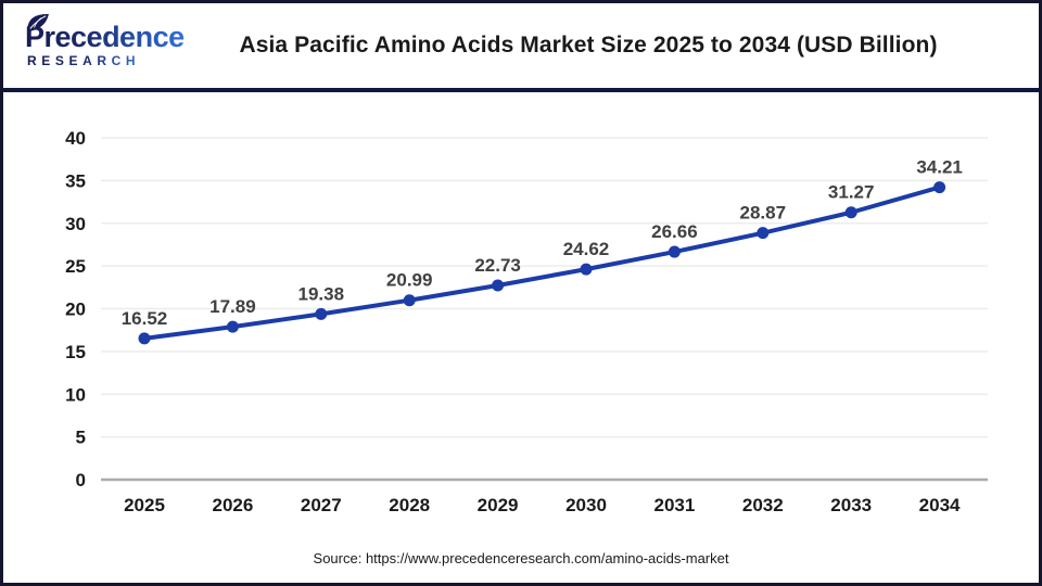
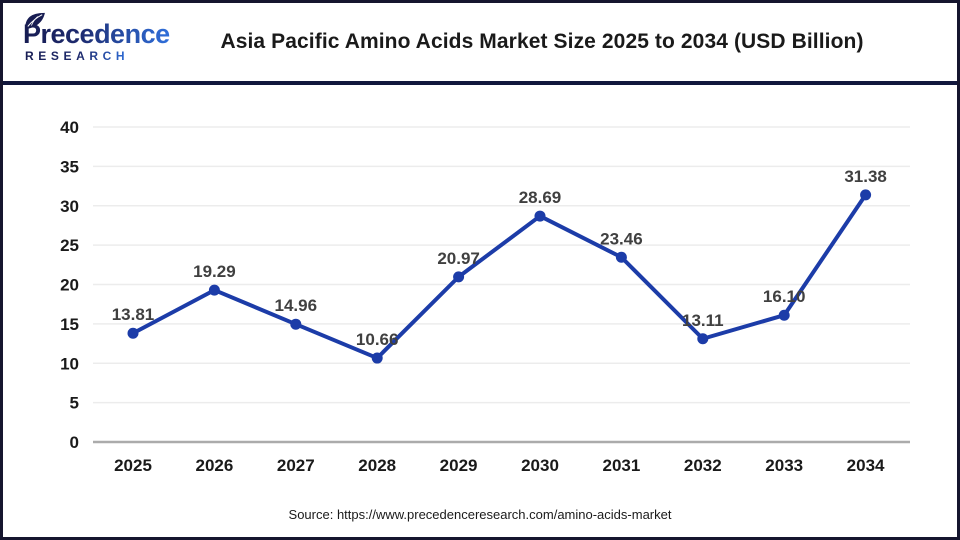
2025: 16.52 -> 13.81
2026: 17.89 -> 19.29
2027: 19.38 -> 14.96
2028: 20.99 -> 10.66
2029: 22.73 -> 20.97
2030: 24.62 -> 28.69
2031: 26.66 -> 23.46
2032: 28.87 -> 13.11
2033: 31.27 -> 16.10
2034: 34.21 -> 31.38
